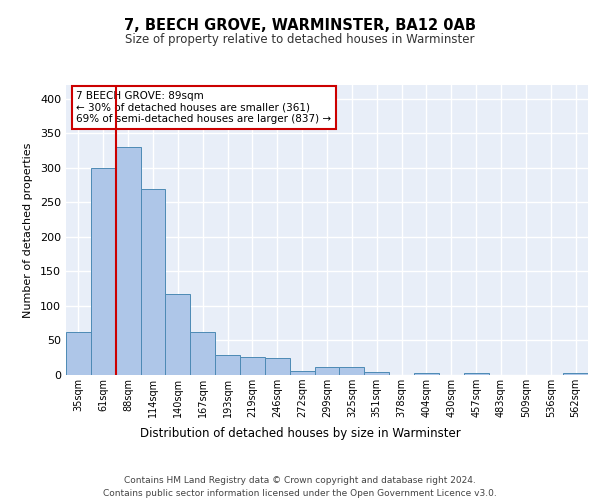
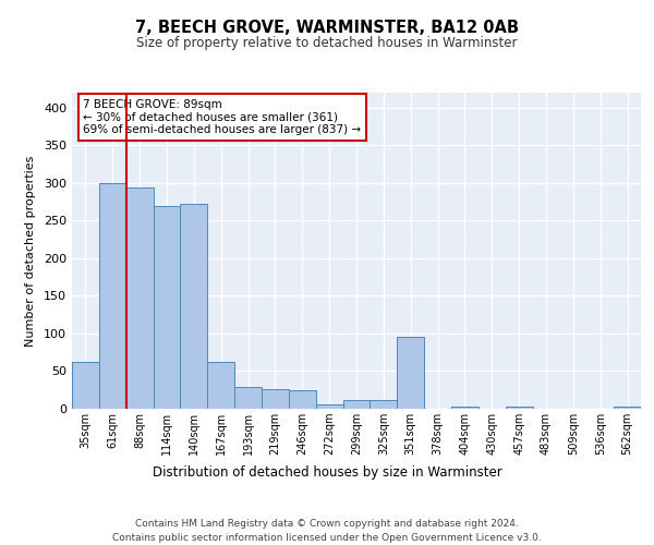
88sqm: 330 -> 294
140sqm: 118 -> 272
351sqm: 4 -> 96
